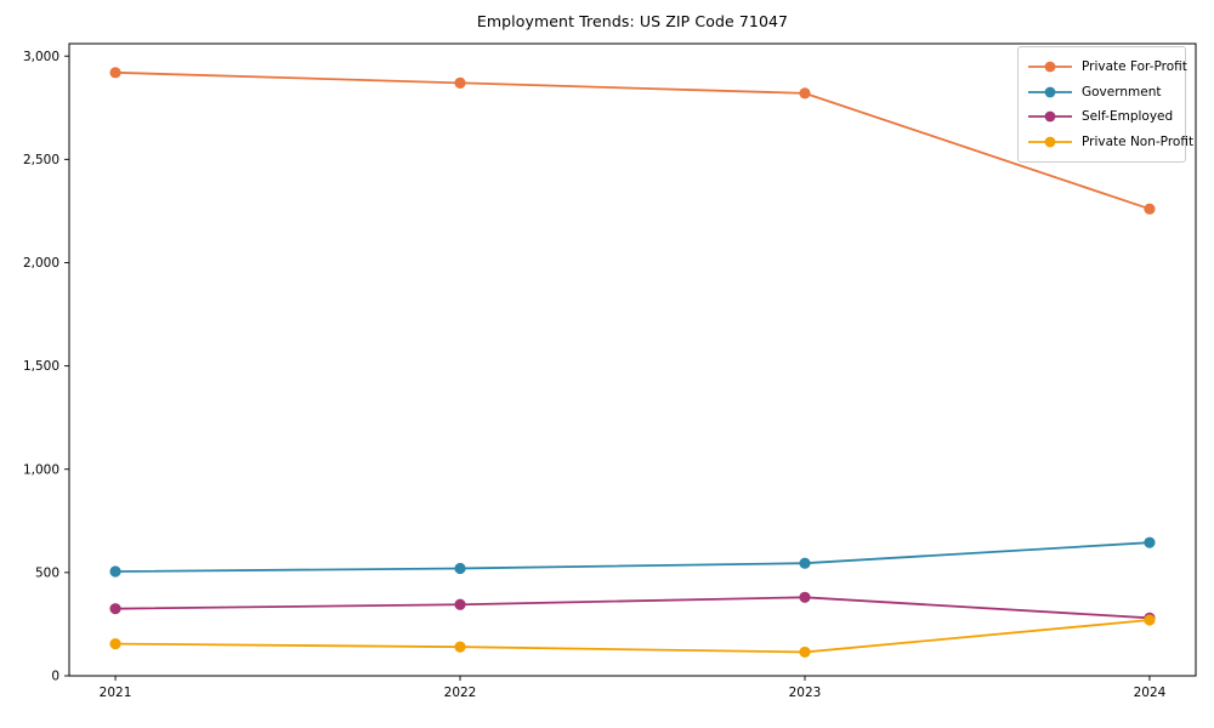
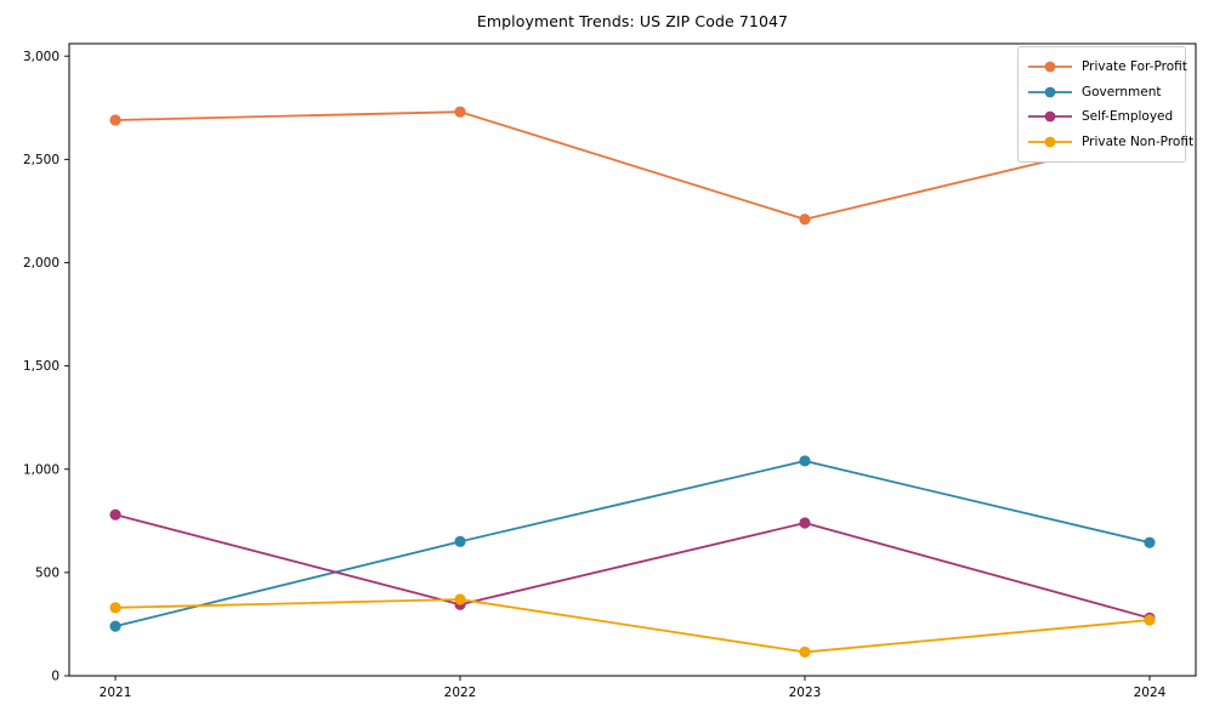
Private For-Profit/2021: 2920 -> 2690
Government/2021: 500 -> 240
Self-Employed/2021: 320 -> 780
Private Non-Profit/2021: 160 -> 330
Private For-Profit/2022: 2870 -> 2730
Government/2022: 520 -> 650
Private Non-Profit/2022: 140 -> 370
Private For-Profit/2023: 2820 -> 2210
Government/2023: 540 -> 1040
Self-Employed/2023: 380 -> 740
Private For-Profit/2024: 2260 -> 2610
